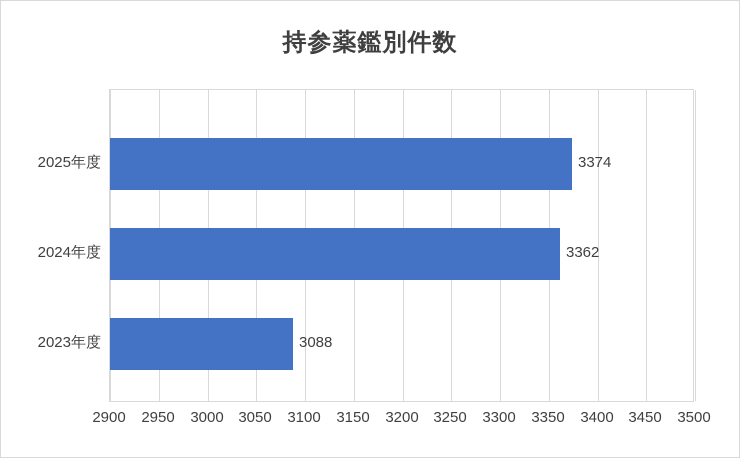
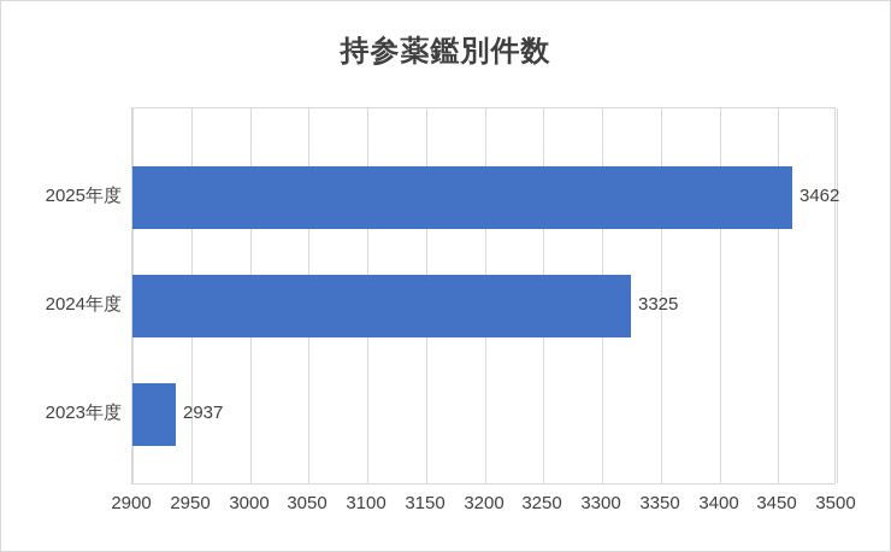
2025年度: 3374 -> 3462
2024年度: 3362 -> 3325
2023年度: 3088 -> 2937
